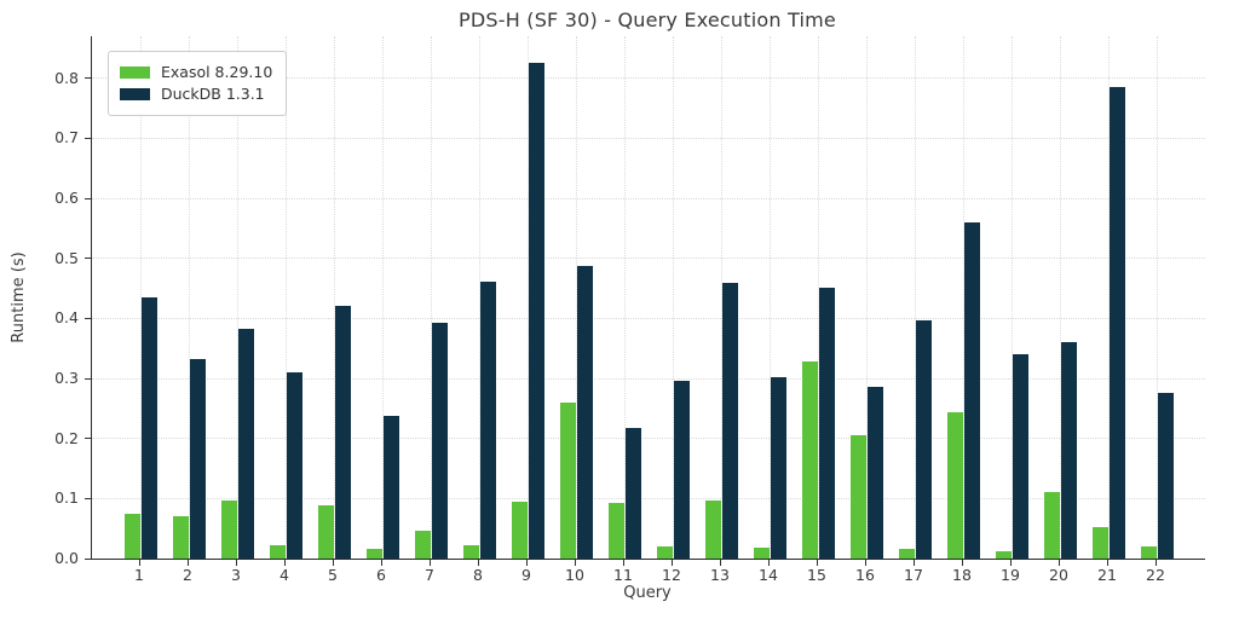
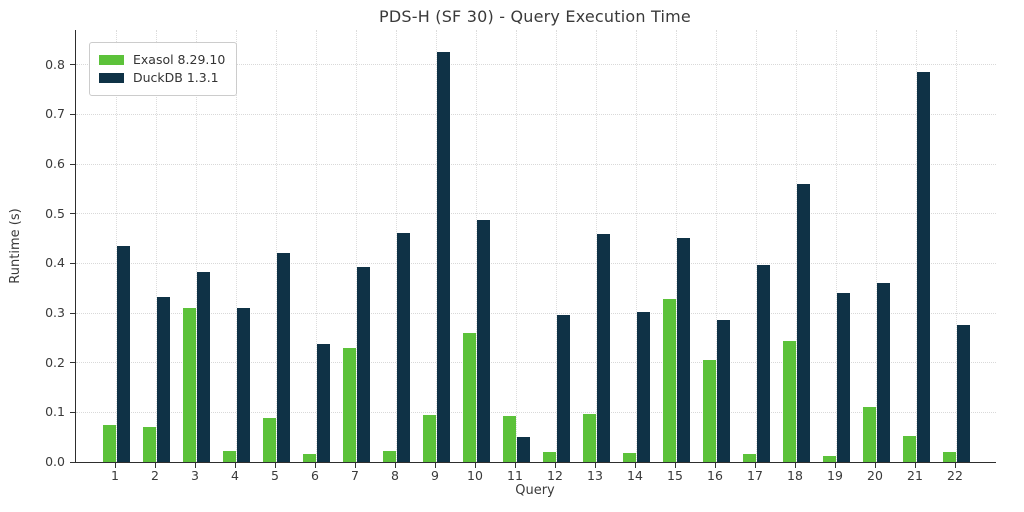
Exasol 8.29.10/3: 0.10 -> 0.31
Exasol 8.29.10/7: 0.05 -> 0.23
DuckDB 1.3.1/11: 0.22 -> 0.05
